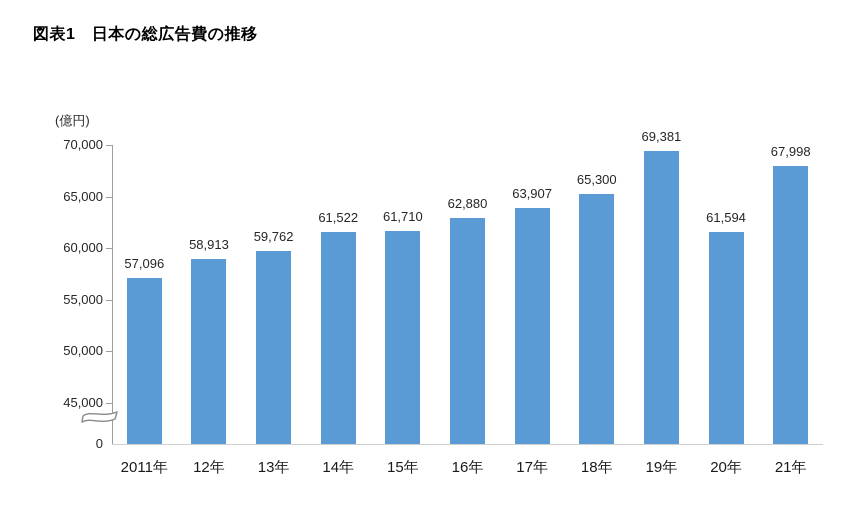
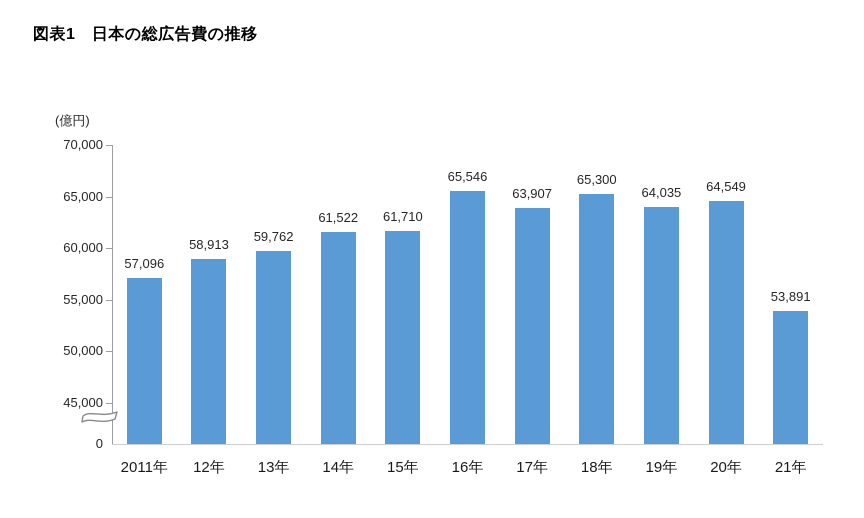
16年: 62,880 -> 65,546
19年: 69,381 -> 64,035
20年: 61,594 -> 64,549
21年: 67,998 -> 53,891
